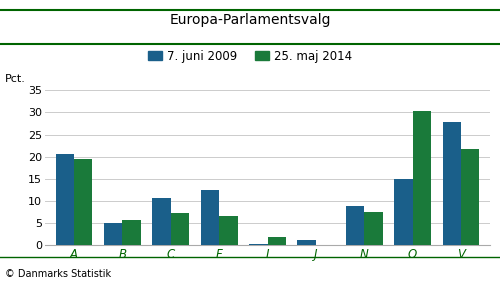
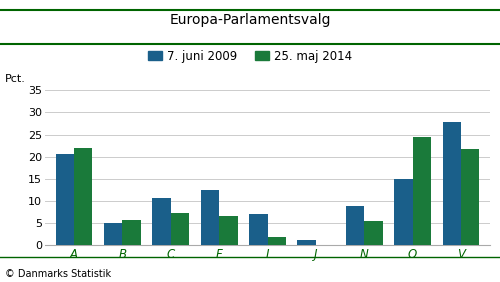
25. maj 2014/A: 19.5 -> 22.0
7. juni 2009/I: 0.4 -> 7.0
25. maj 2014/N: 7.6 -> 5.5
25. maj 2014/O: 30.4 -> 24.5
